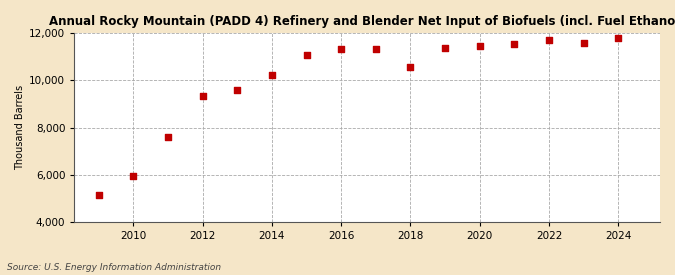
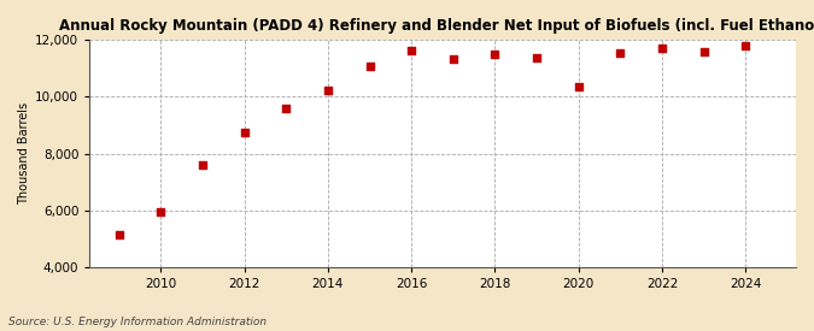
2012: 9,350 -> 8,750
2016: 11,350 -> 11,620
2018: 10,550 -> 11,490
2020: 11,450 -> 10,350
